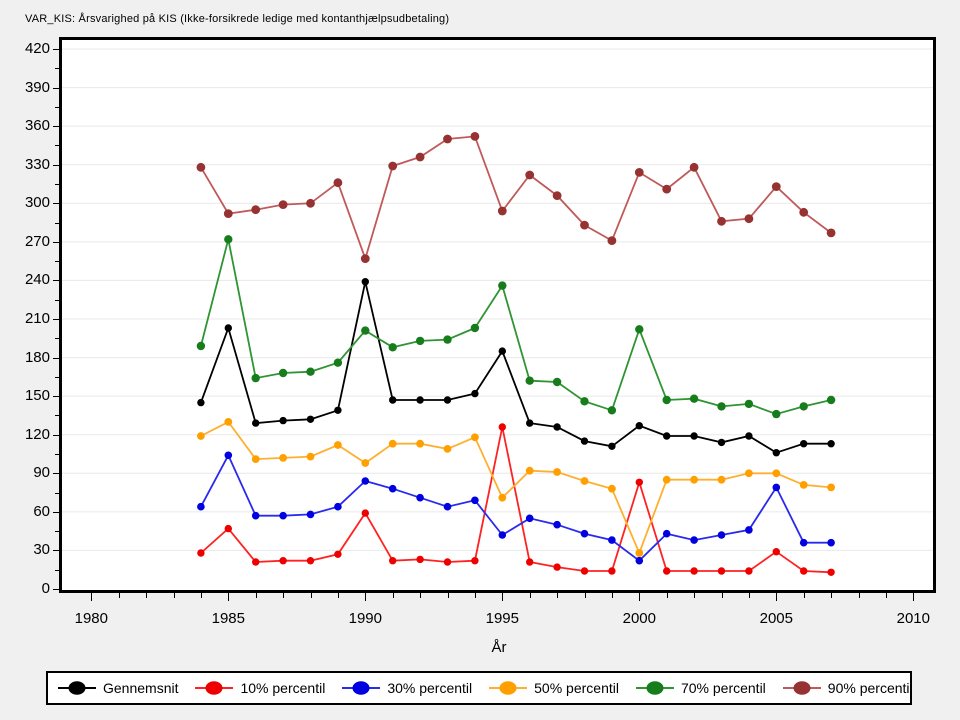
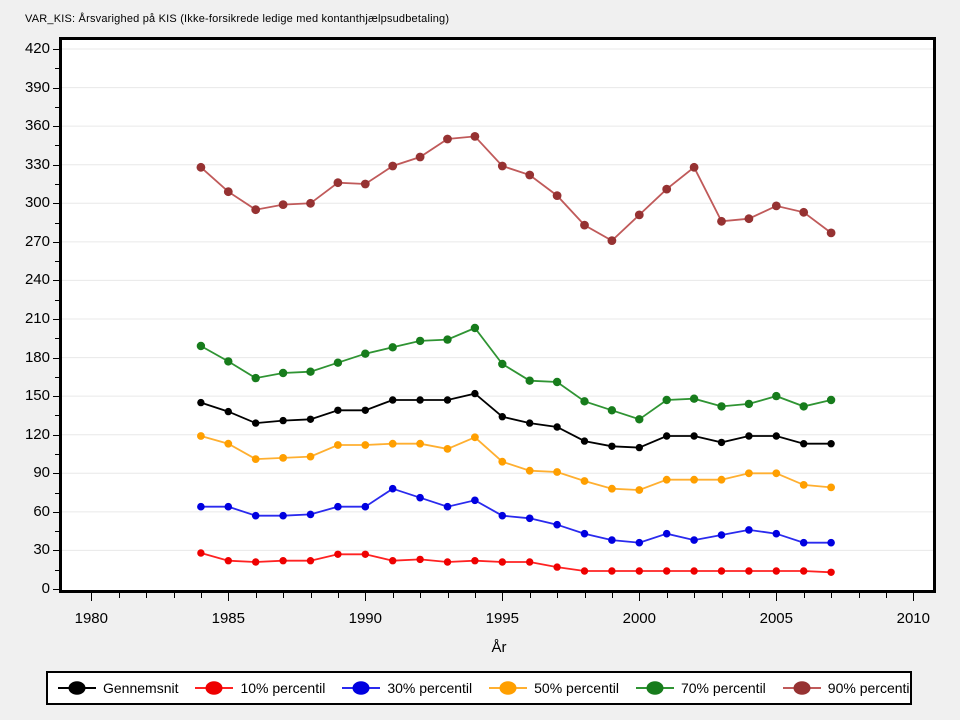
Gennemsnit/1985: 203 -> 138
10% percentil/1985: 47 -> 22
30% percentil/1985: 104 -> 64
50% percentil/1985: 130 -> 113
70% percentil/1985: 272 -> 177
90% percentil/1985: 292 -> 309
Gennemsnit/1990: 239 -> 139
10% percentil/1990: 59 -> 27
30% percentil/1990: 84 -> 64
50% percentil/1990: 98 -> 112
70% percentil/1990: 201 -> 183
90% percentil/1990: 257 -> 315
Gennemsnit/1995: 185 -> 134
10% percentil/1995: 126 -> 21
30% percentil/1995: 42 -> 57
50% percentil/1995: 71 -> 99
70% percentil/1995: 236 -> 175
90% percentil/1995: 294 -> 329
Gennemsnit/2000: 127 -> 110
10% percentil/2000: 83 -> 14
30% percentil/2000: 22 -> 36
50% percentil/2000: 28 -> 77
70% percentil/2000: 202 -> 132
90% percentil/2000: 324 -> 291
Gennemsnit/2005: 106 -> 119
10% percentil/2005: 29 -> 14
30% percentil/2005: 79 -> 43
70% percentil/2005: 136 -> 150
90% percentil/2005: 313 -> 298
